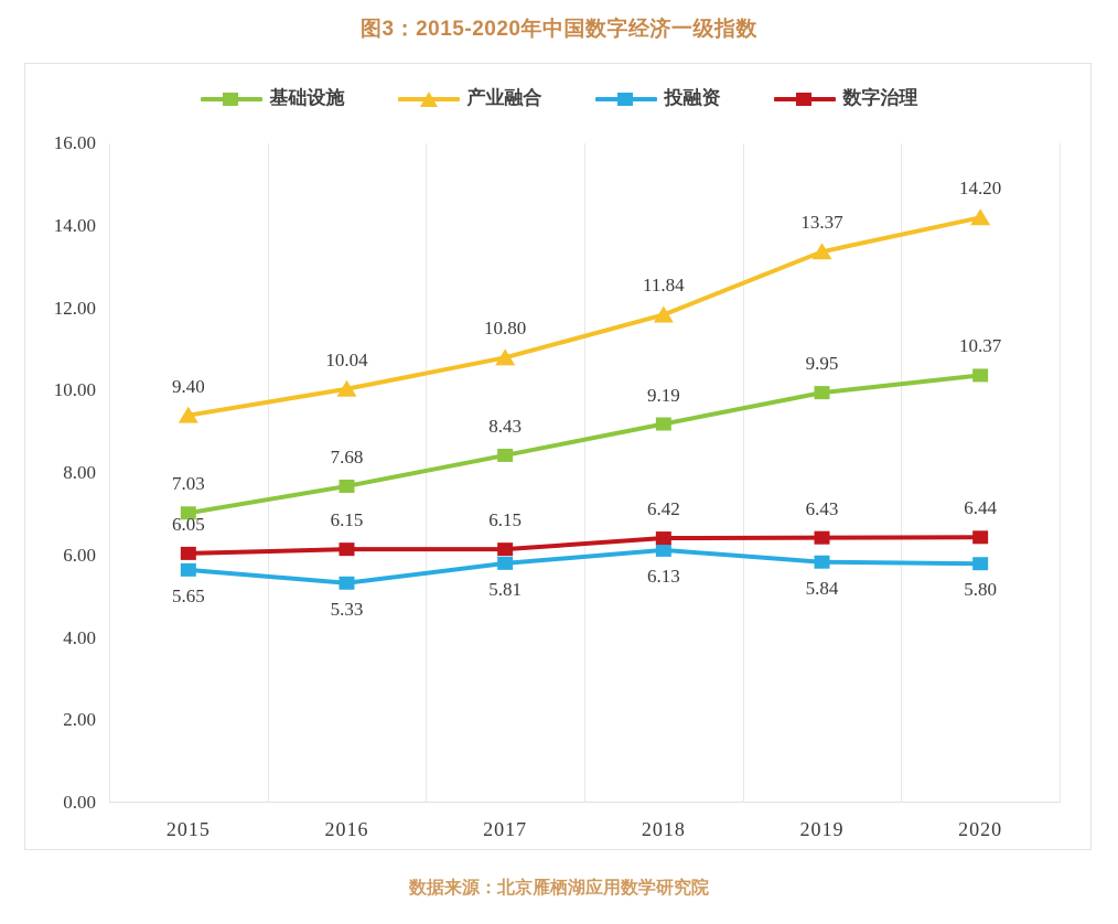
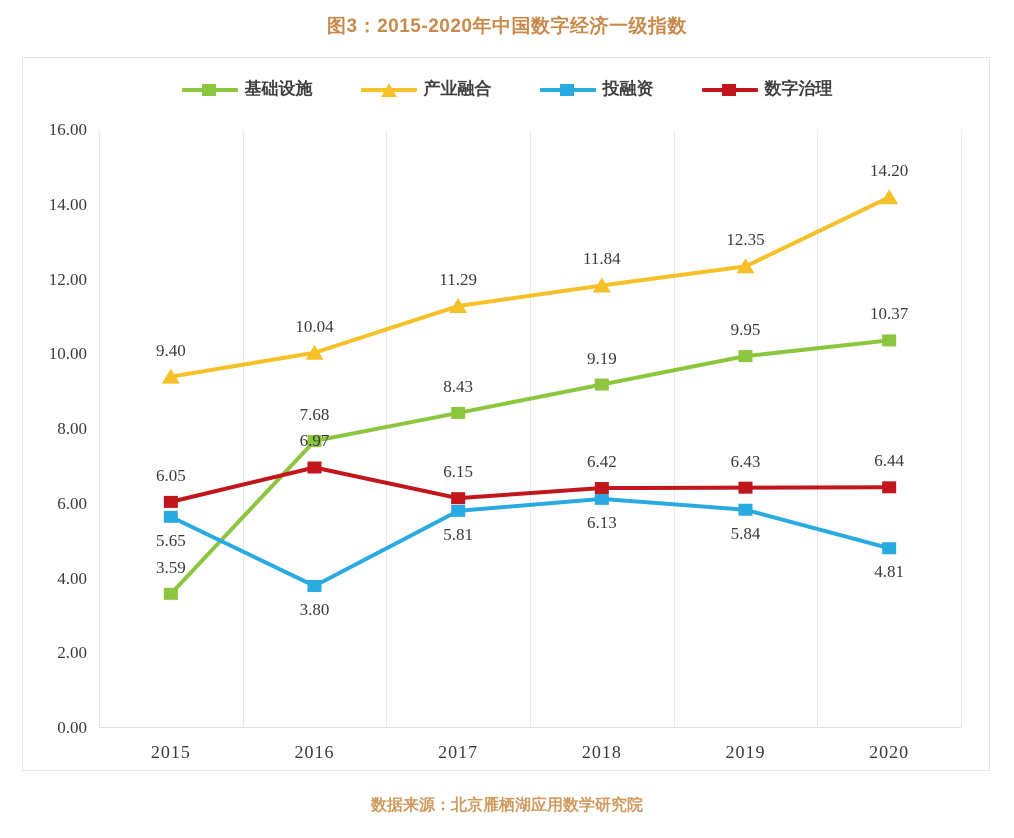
基础设施/2015: 7.03 -> 3.59
投融资/2016: 5.33 -> 3.80
数字治理/2016: 6.15 -> 6.97
产业融合/2017: 10.80 -> 11.29
产业融合/2019: 13.37 -> 12.35
投融资/2020: 5.80 -> 4.81
